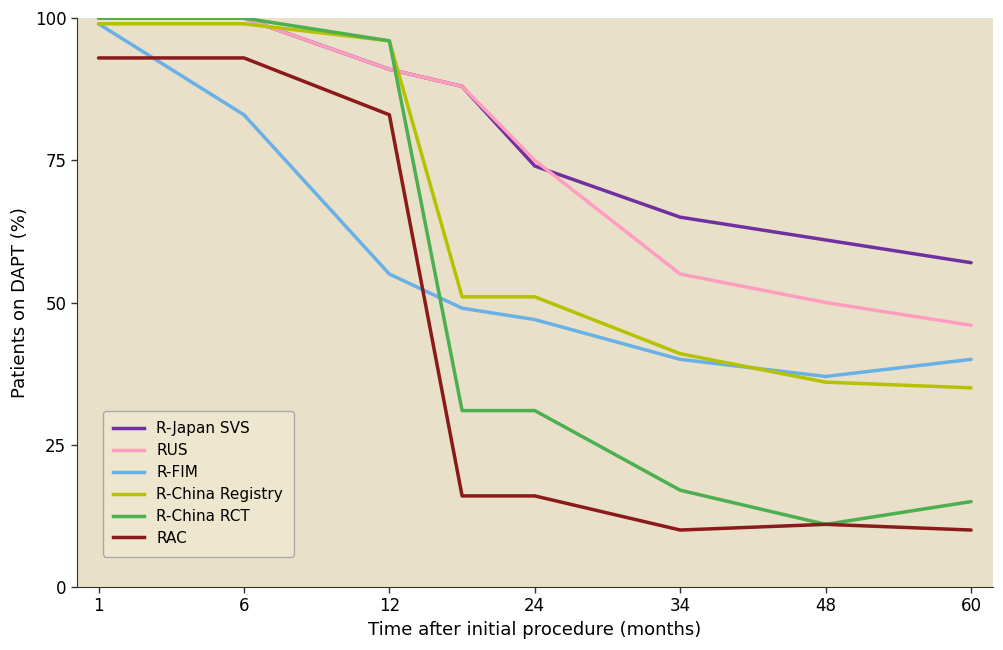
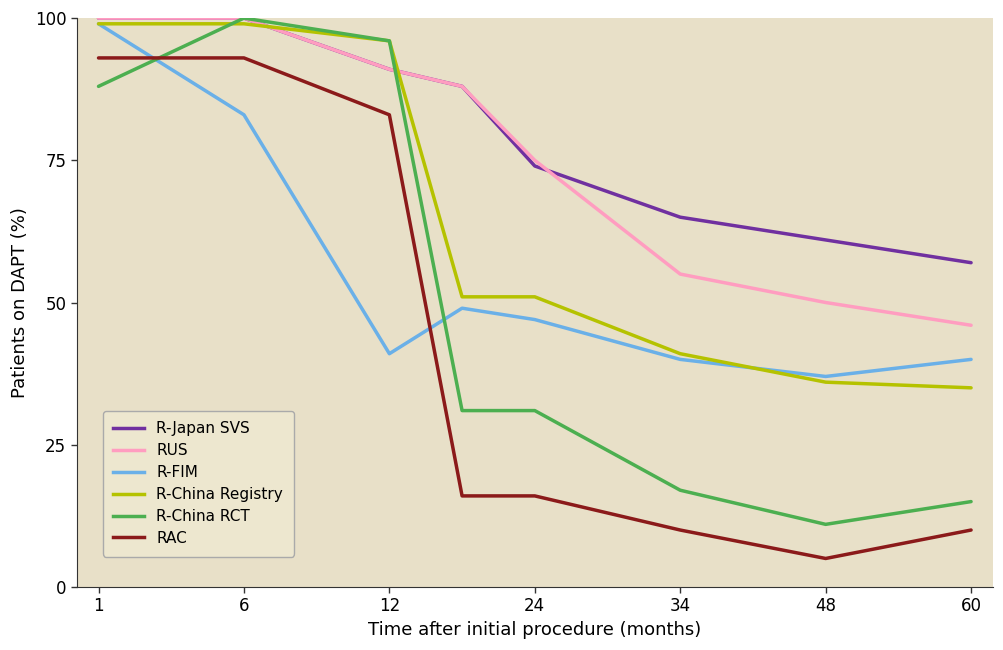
R-China RCT/1: 100 -> 88
R-FIM/12: 55 -> 41
RAC/48: 11 -> 5
